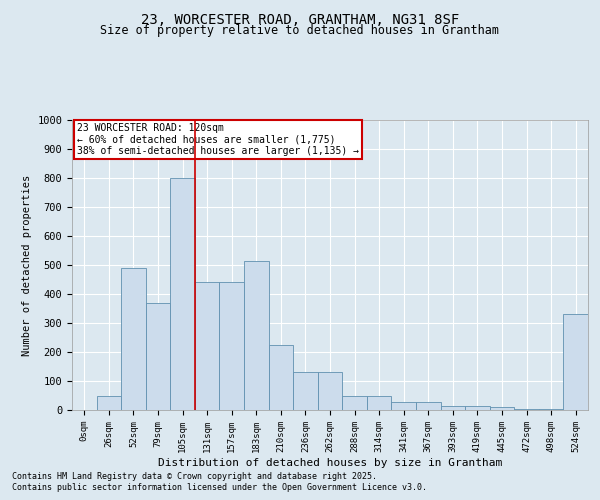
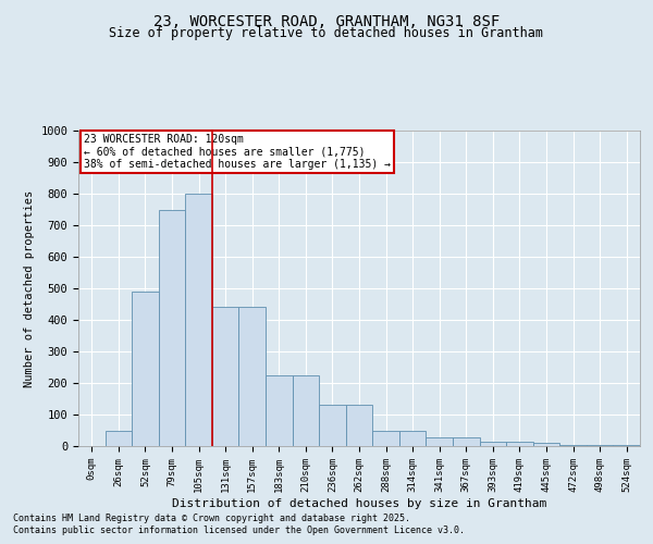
79sqm: 370 -> 750
183sqm: 515 -> 225
524sqm: 330 -> 2
